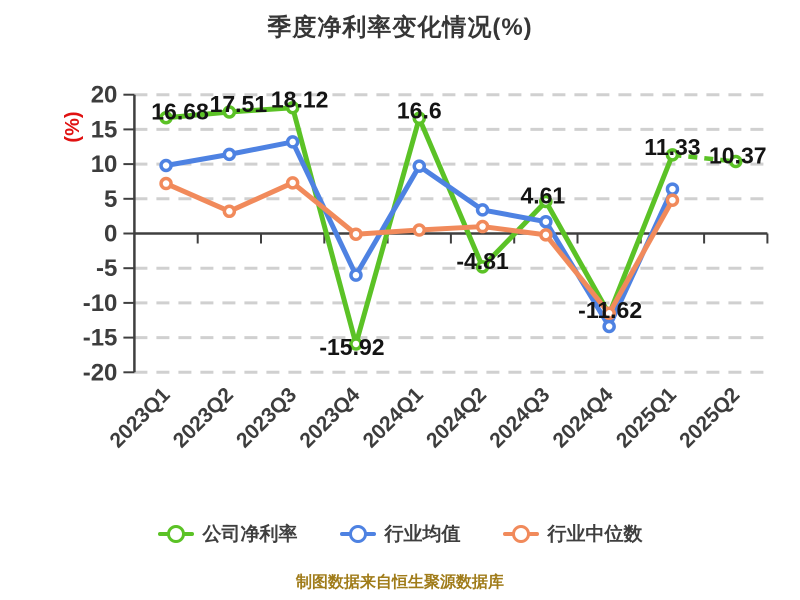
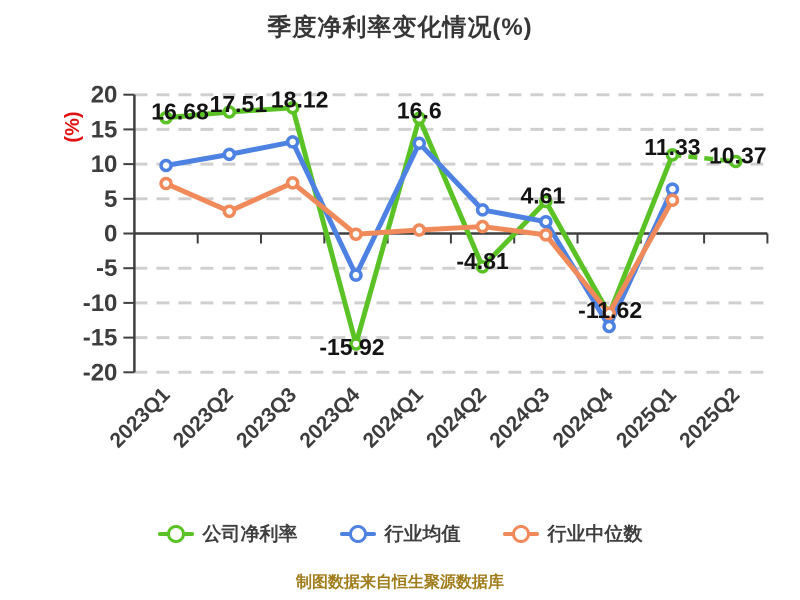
行业均值/2024Q1: 10 -> 13
